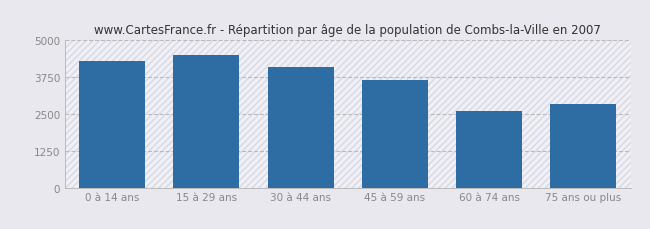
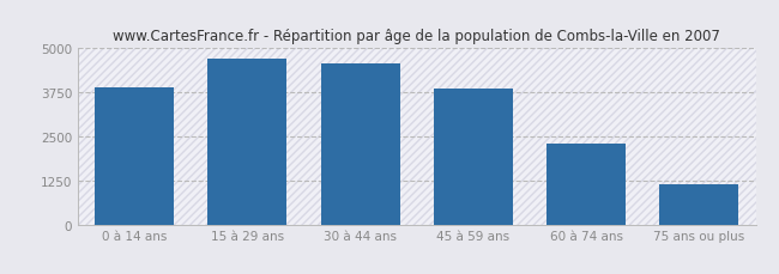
0 à 14 ans: 4300 -> 3900
15 à 29 ans: 4500 -> 4700
30 à 44 ans: 4100 -> 4580
45 à 59 ans: 3650 -> 3850
60 à 74 ans: 2600 -> 2300
75 ans ou plus: 2850 -> 1150
